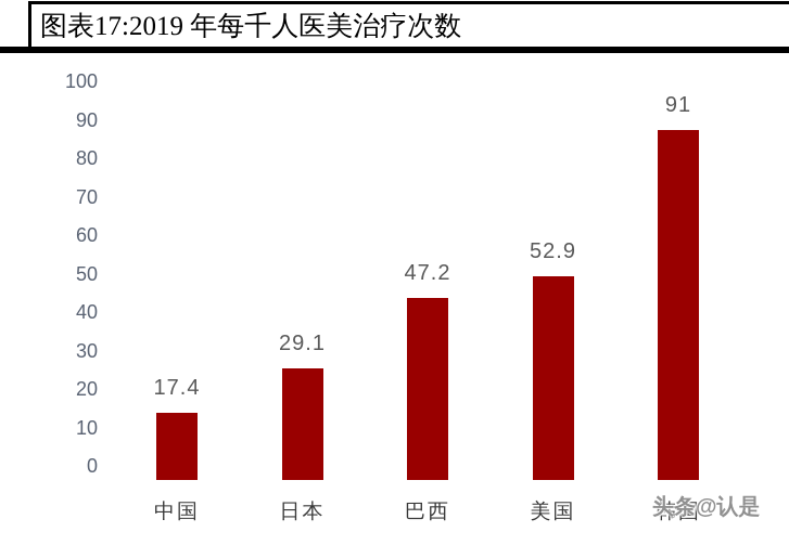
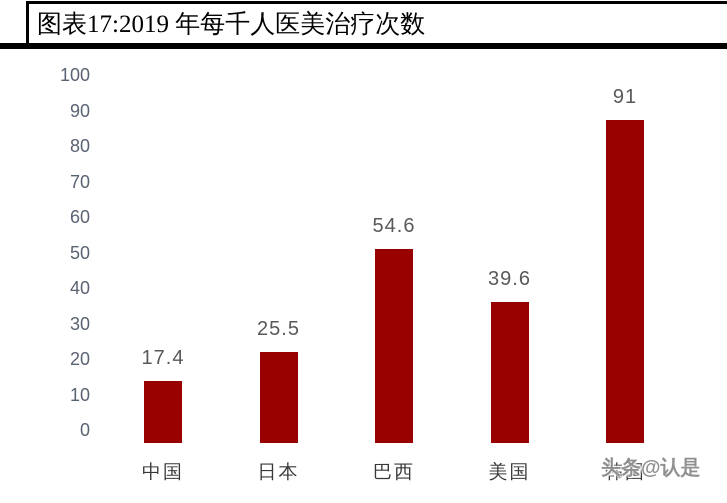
日本: 29.1 -> 25.5
巴西: 47.2 -> 54.6
美国: 52.9 -> 39.6
